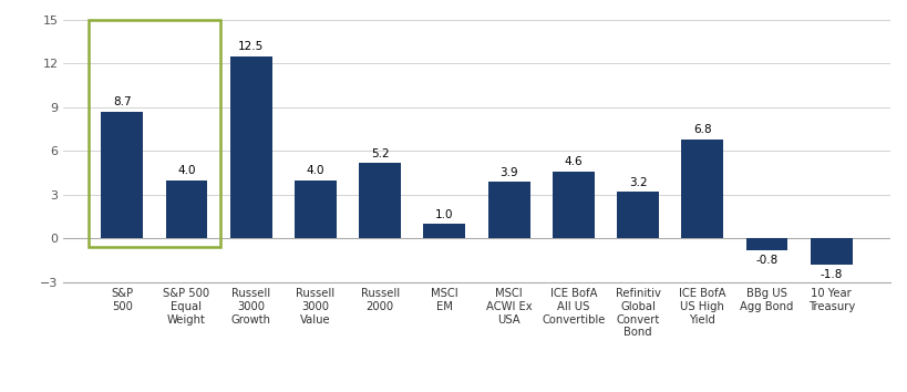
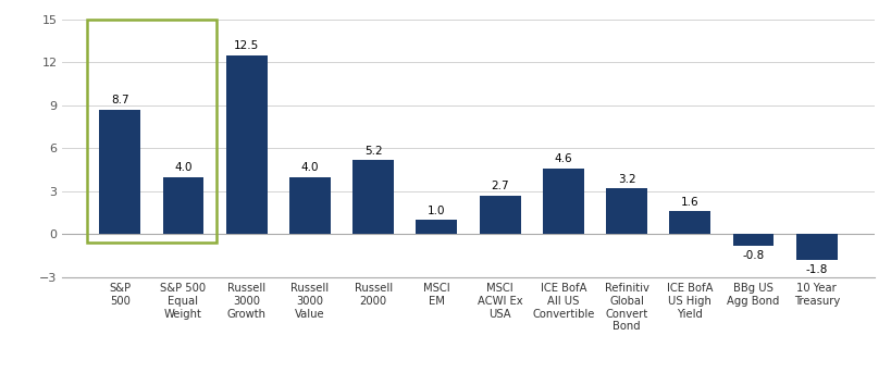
MSCI ACWI Ex USA: 3.9 -> 2.7
ICE BofA US High Yield: 6.8 -> 1.6
